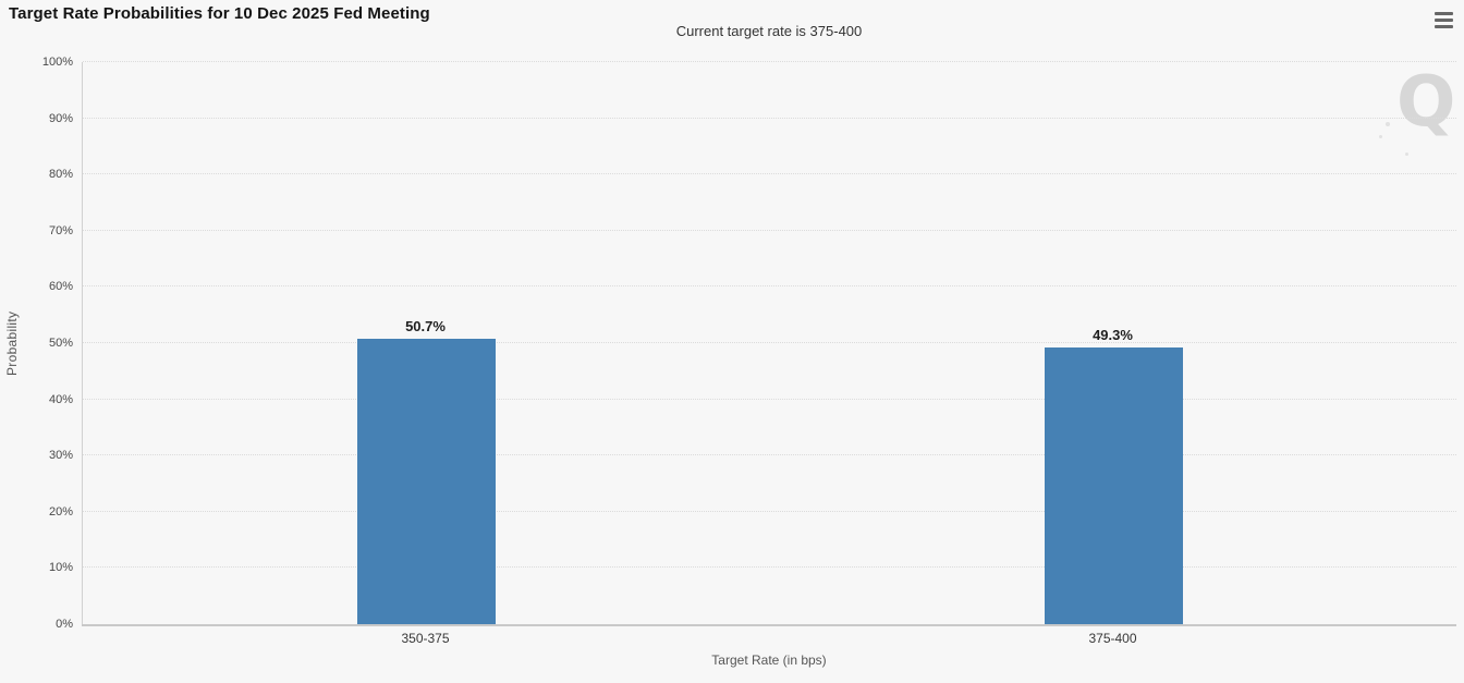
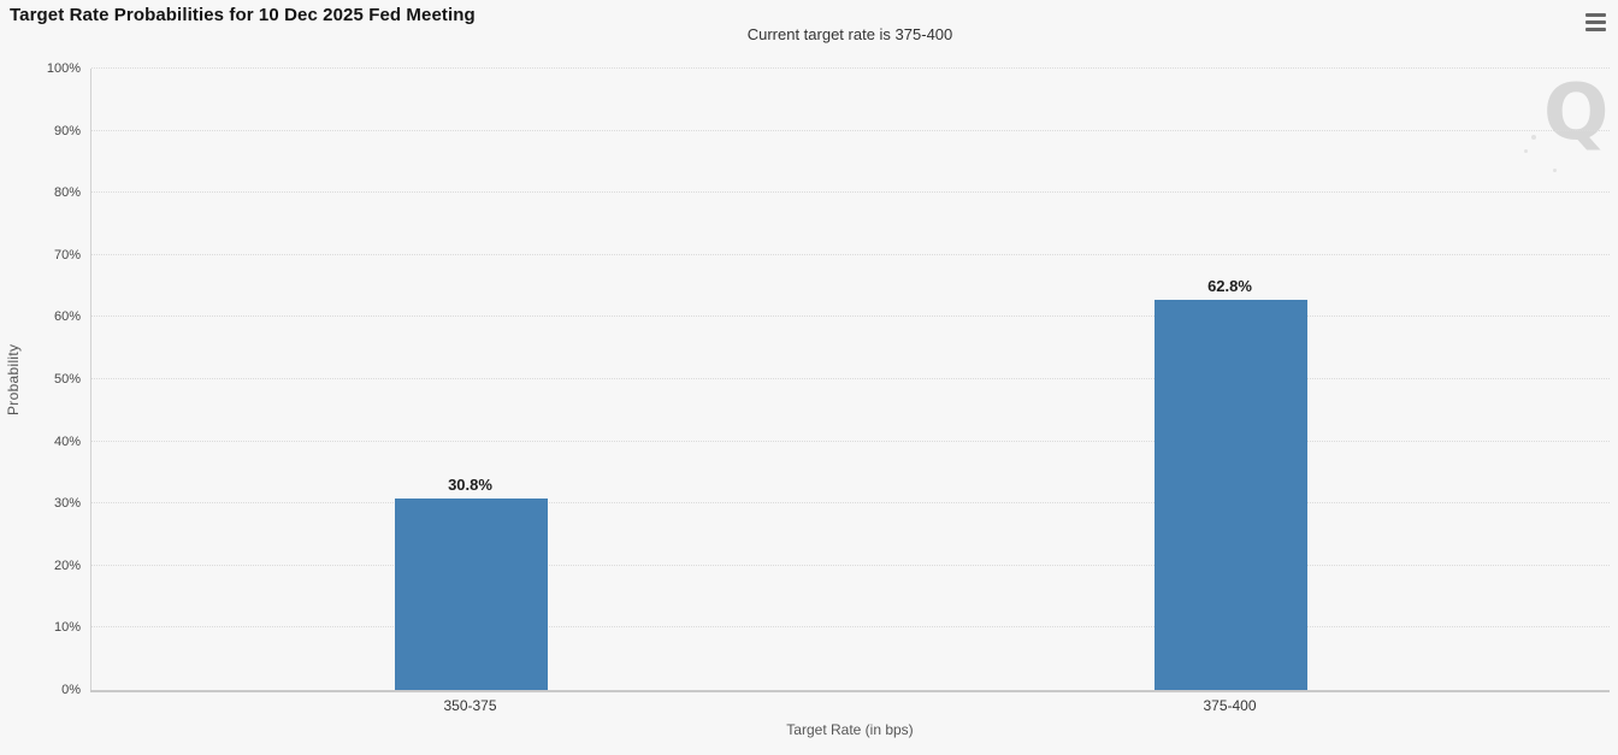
350-375: 50.7% -> 30.8%
375-400: 49.3% -> 62.8%
